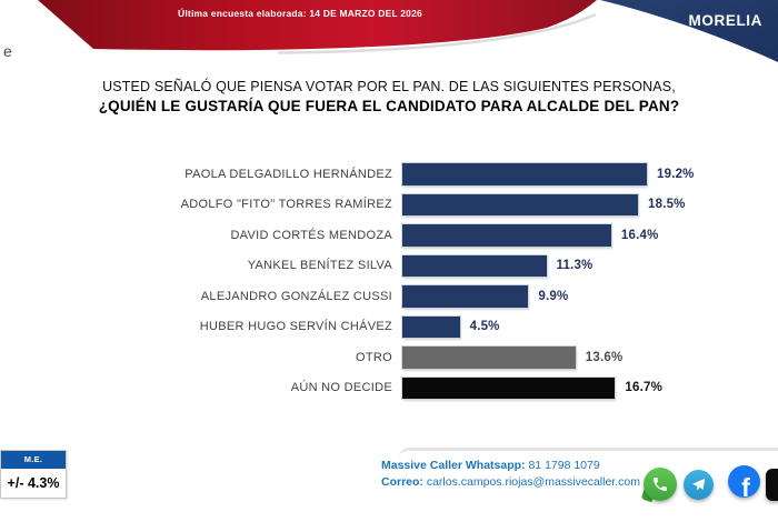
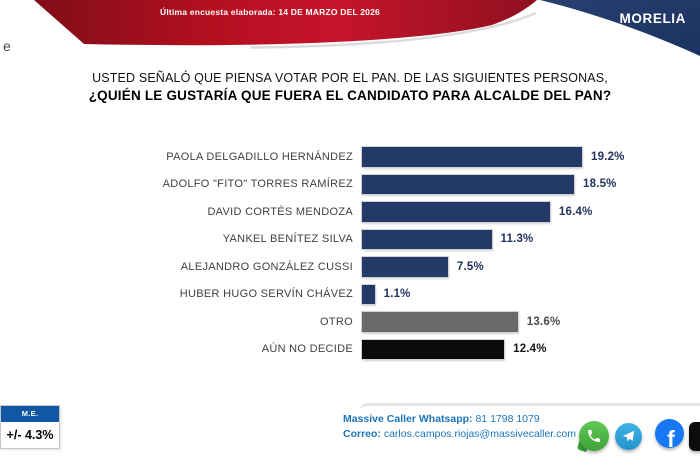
ALEJANDRO GONZÁLEZ CUSSI: 9.9% -> 7.5%
HUBER HUGO SERVÍN CHÁVEZ: 4.5% -> 1.1%
AÚN NO DECIDE: 16.7% -> 12.4%
